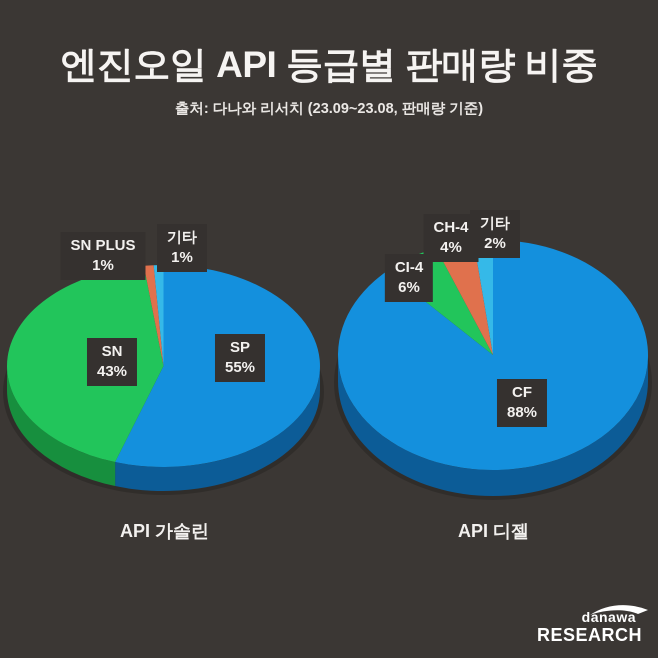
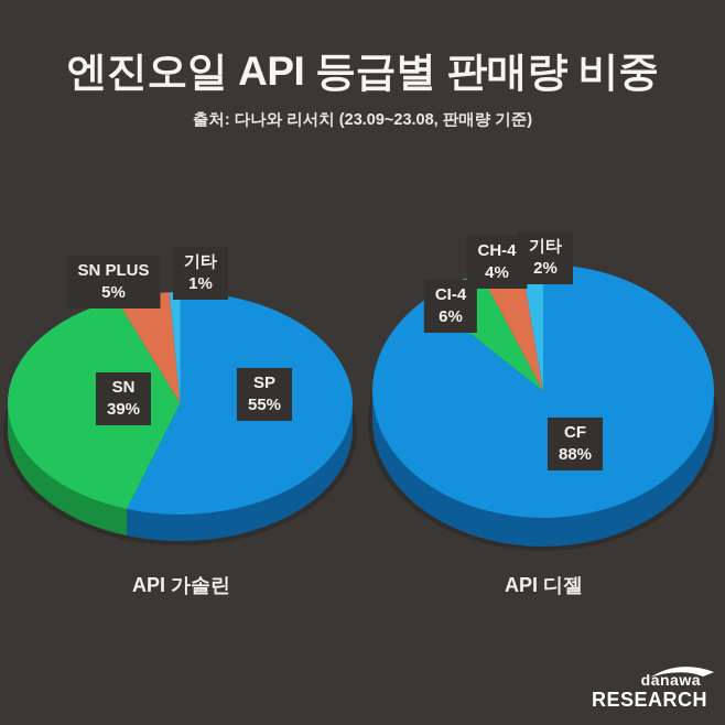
API 가솔린/SN: 43% -> 39%
API 가솔린/SN PLUS: 1% -> 5%
